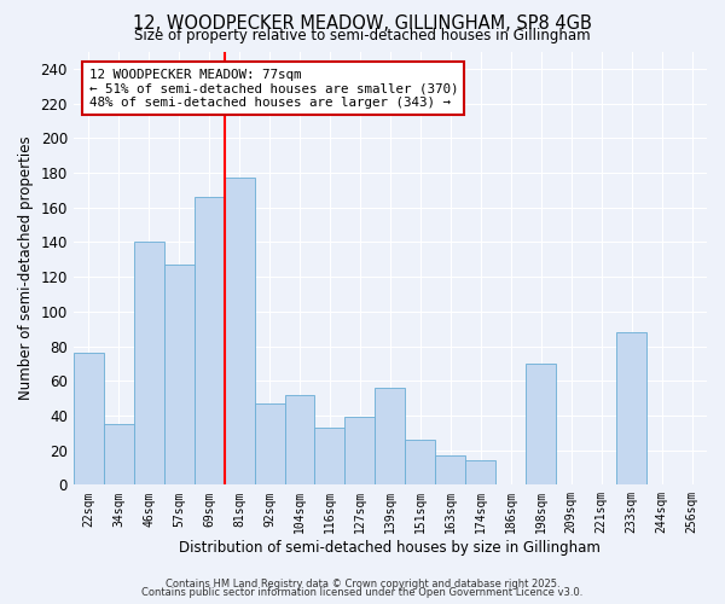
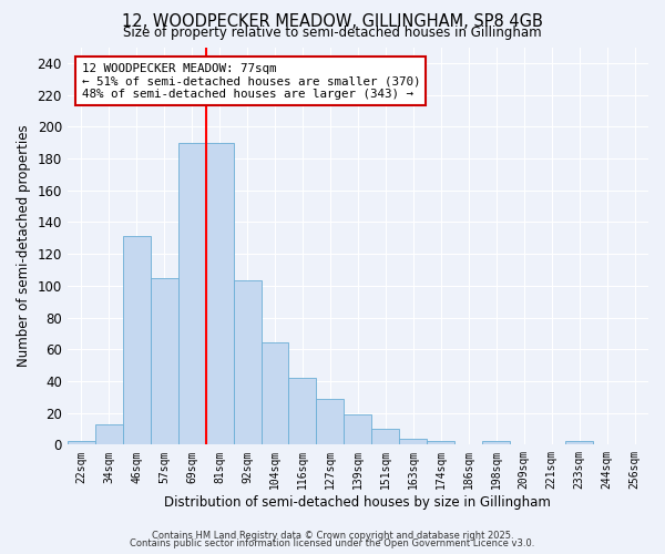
22sqm: 76 -> 2
34sqm: 35 -> 13
46sqm: 140 -> 131
57sqm: 127 -> 105
69sqm: 166 -> 190
81sqm: 177 -> 190
92sqm: 47 -> 103
104sqm: 52 -> 64
116sqm: 33 -> 42
127sqm: 39 -> 29
139sqm: 56 -> 19
151sqm: 26 -> 10
163sqm: 17 -> 4
174sqm: 14 -> 2
198sqm: 70 -> 2
233sqm: 88 -> 2
